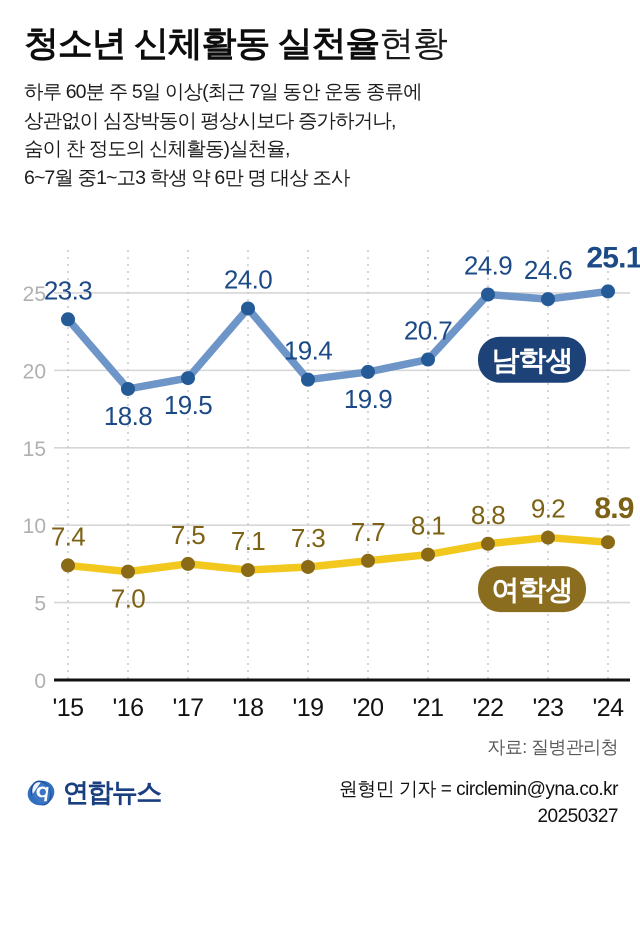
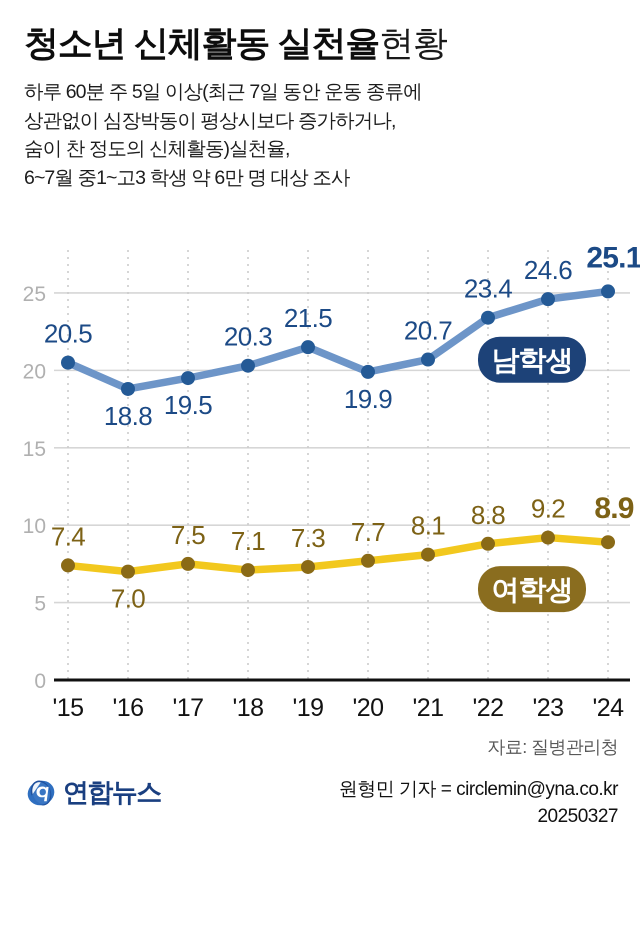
남학생/'15: 23.3 -> 20.5
남학생/'18: 24.0 -> 20.3
남학생/'19: 19.4 -> 21.5
남학생/'22: 24.9 -> 23.4
